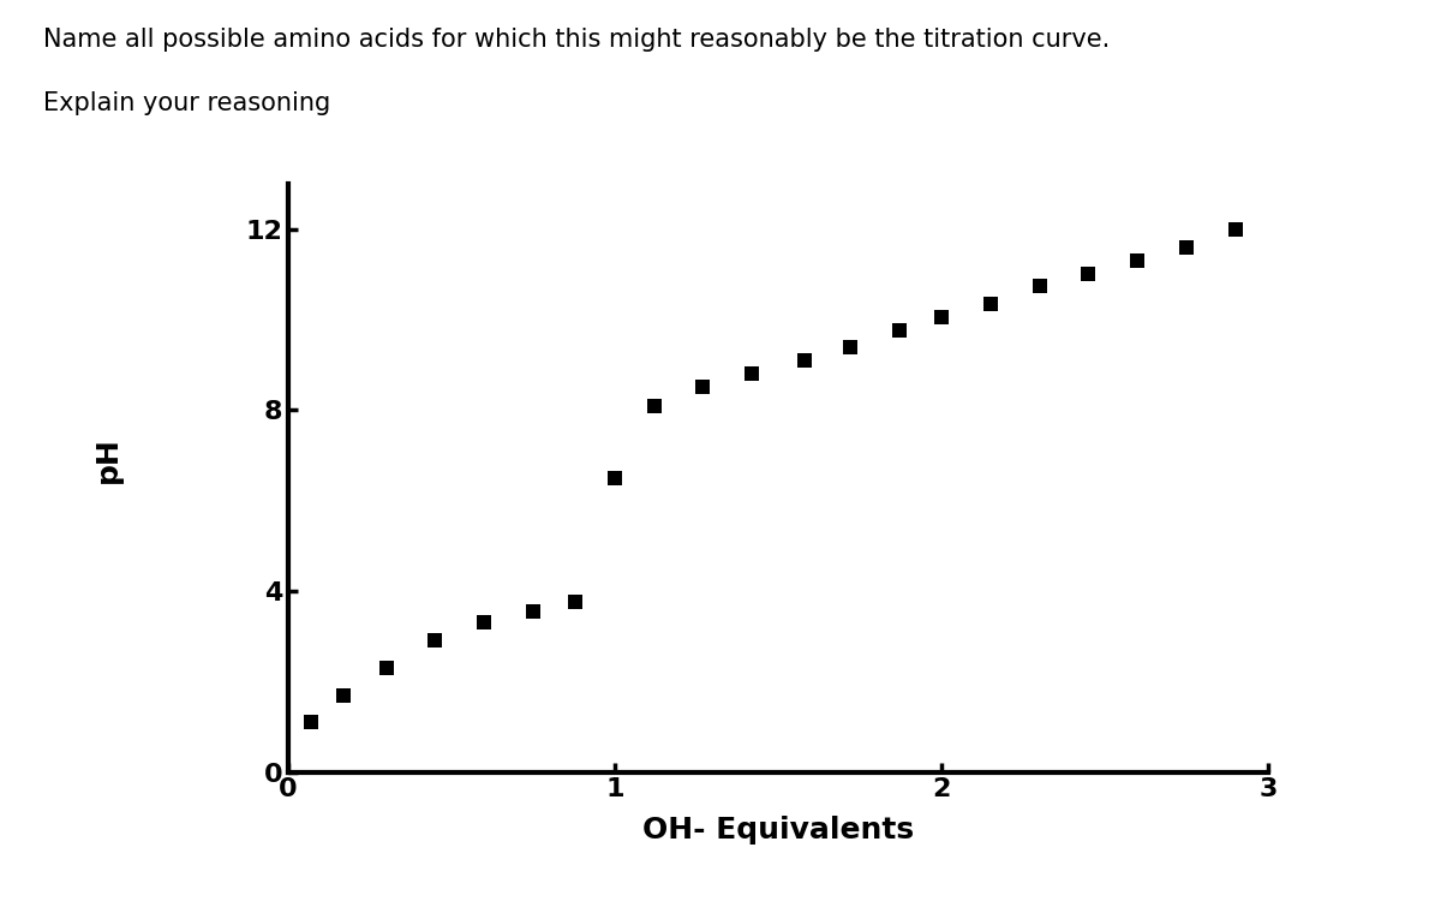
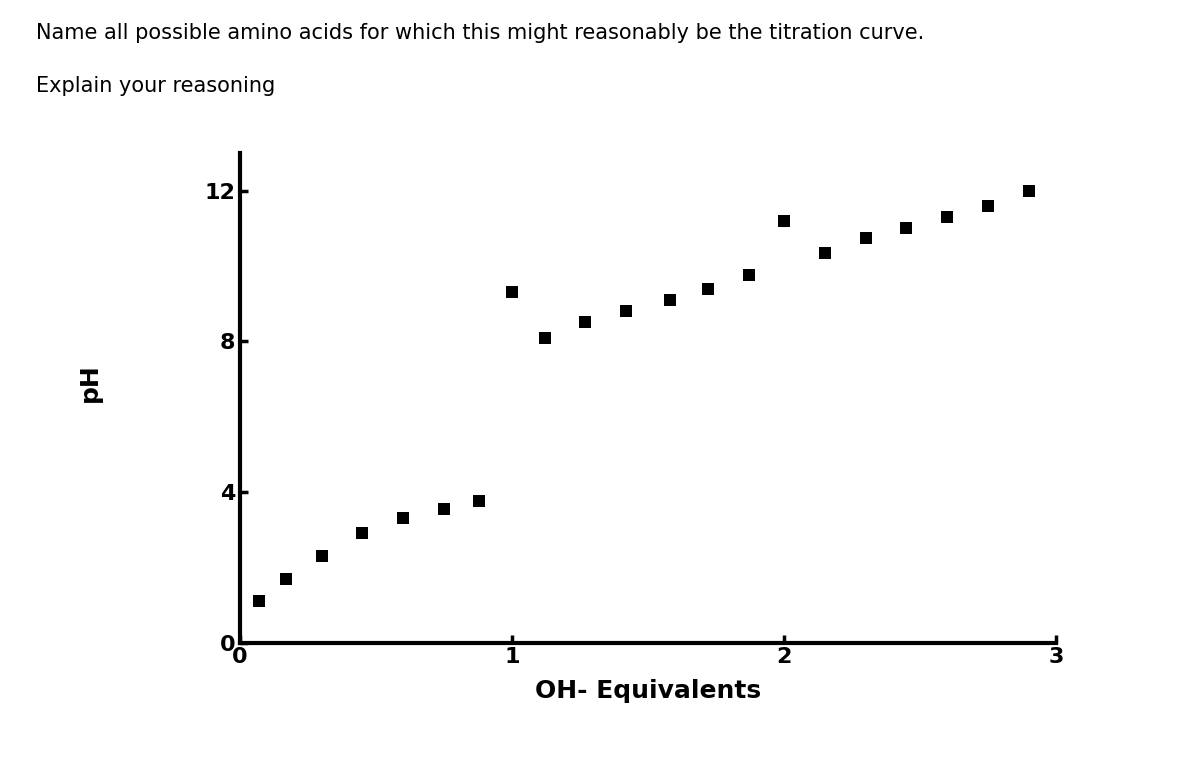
1: 6.50 -> 9.30
2: 10.05 -> 11.20
